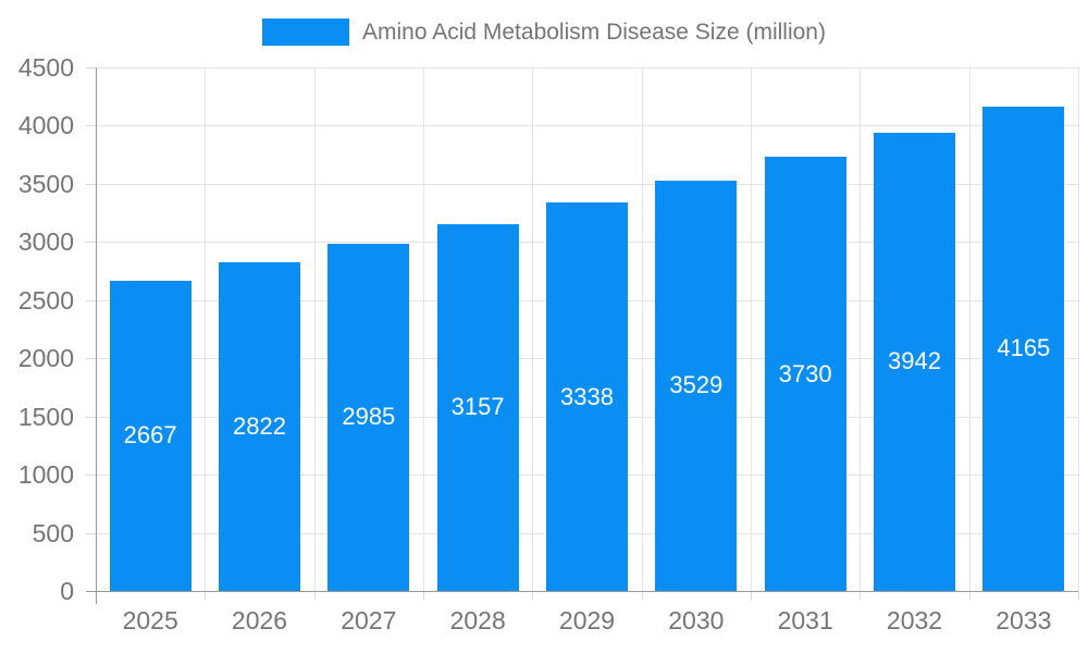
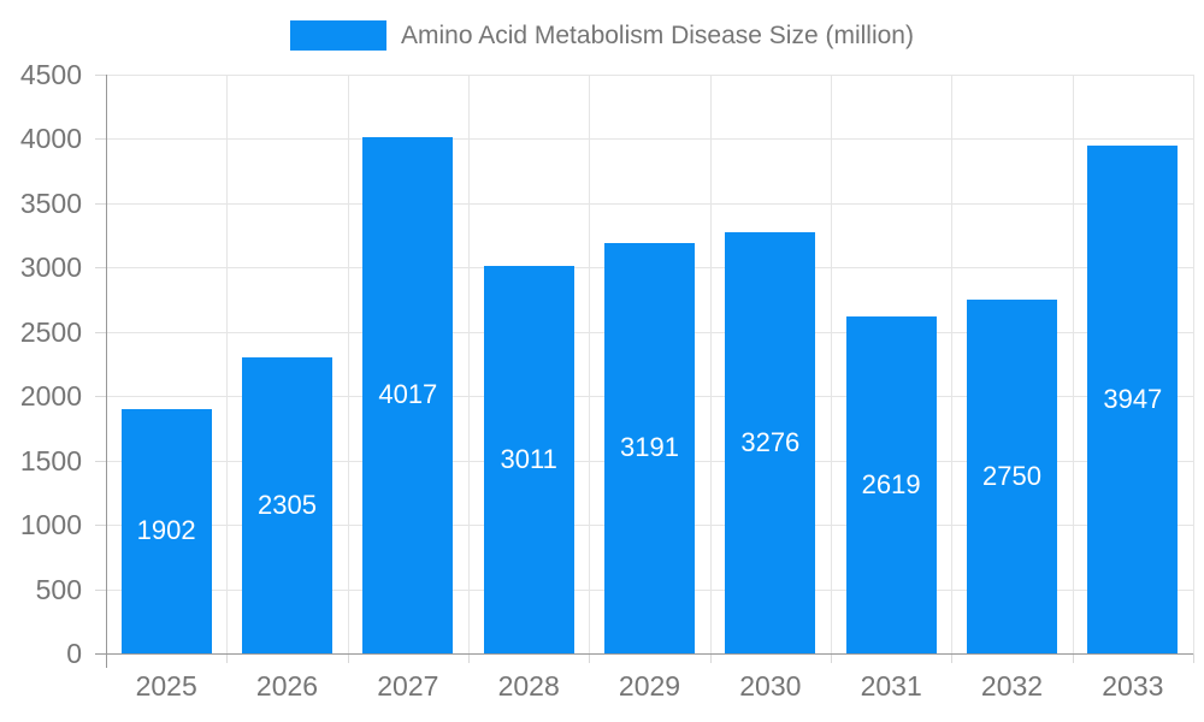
2025: 2667 -> 1902
2026: 2822 -> 2305
2027: 2985 -> 4017
2028: 3157 -> 3011
2029: 3338 -> 3191
2030: 3529 -> 3276
2031: 3730 -> 2619
2032: 3942 -> 2750
2033: 4165 -> 3947
